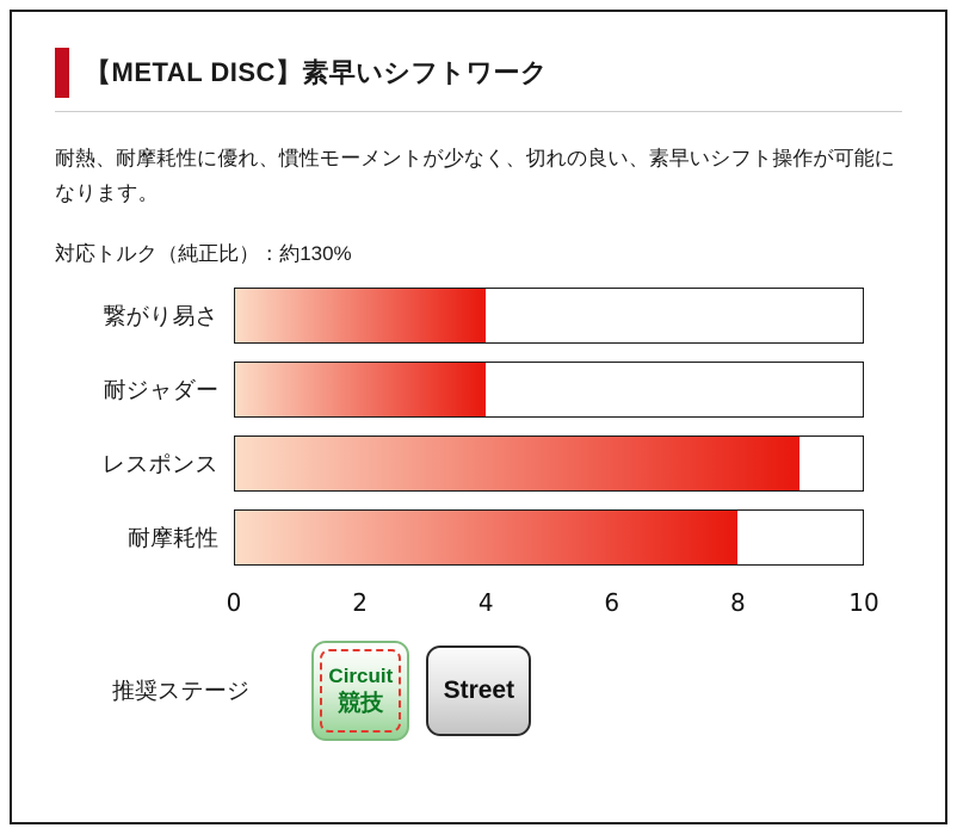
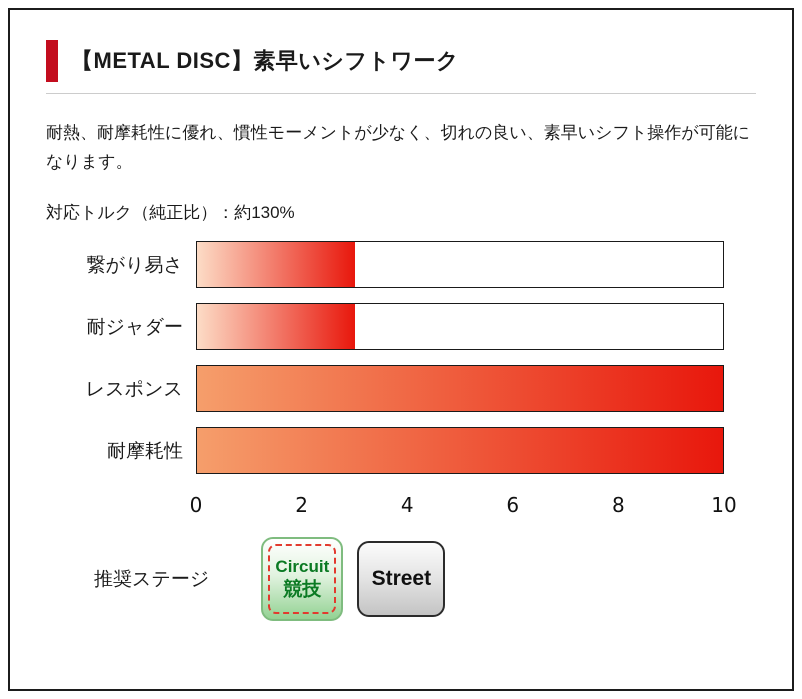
繋がり易さ: 4 -> 3
耐ジャダー: 4 -> 3
レスポンス: 9 -> 10
耐摩耗性: 8 -> 10
